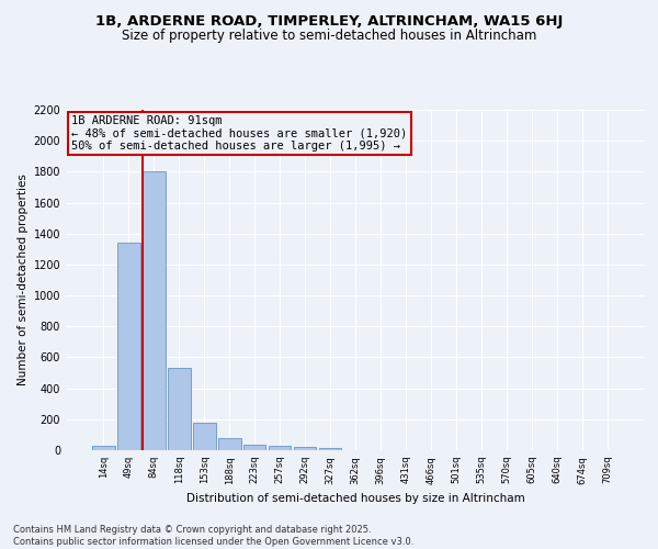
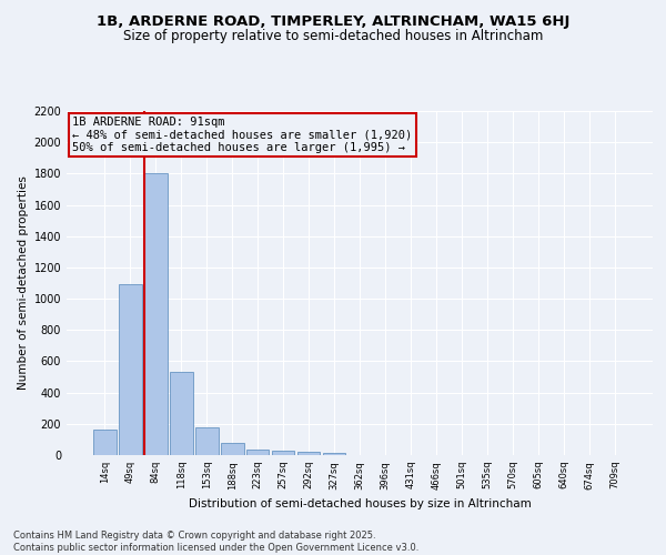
14sq: 30 -> 160
49sq: 1340 -> 1090
